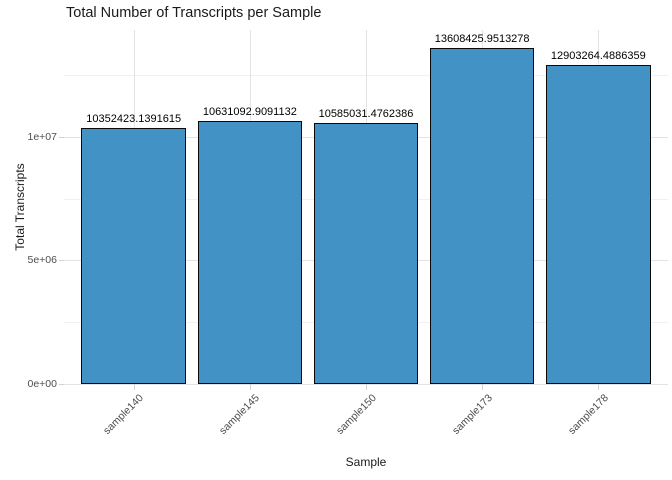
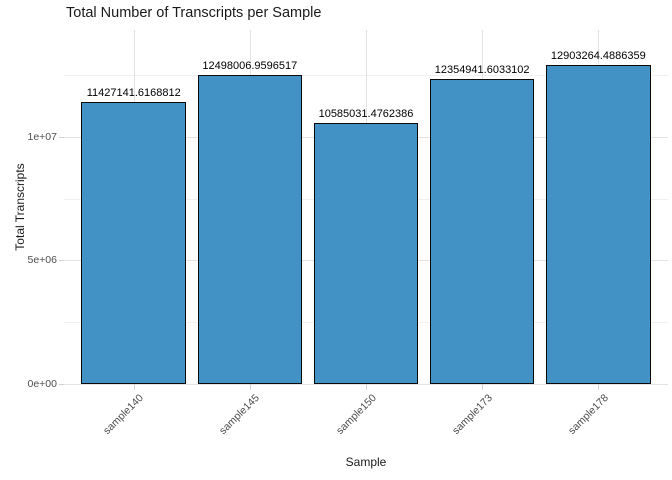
sample140: 10352423.1391615 -> 11427141.6168812
sample145: 10631092.9091132 -> 12498006.9596517
sample173: 13608425.9513278 -> 12354941.6033102
